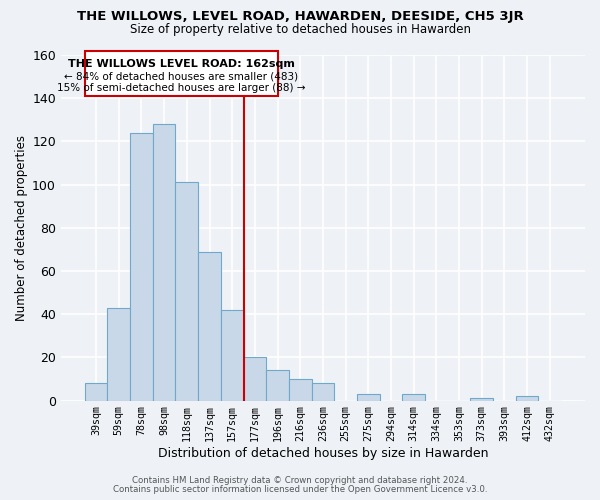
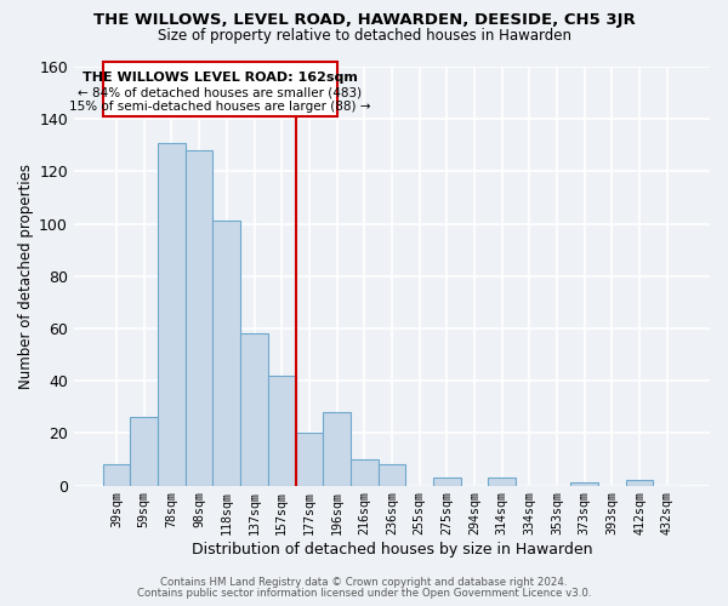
59sqm: 43 -> 26
78sqm: 124 -> 131
137sqm: 69 -> 58
196sqm: 14 -> 28
